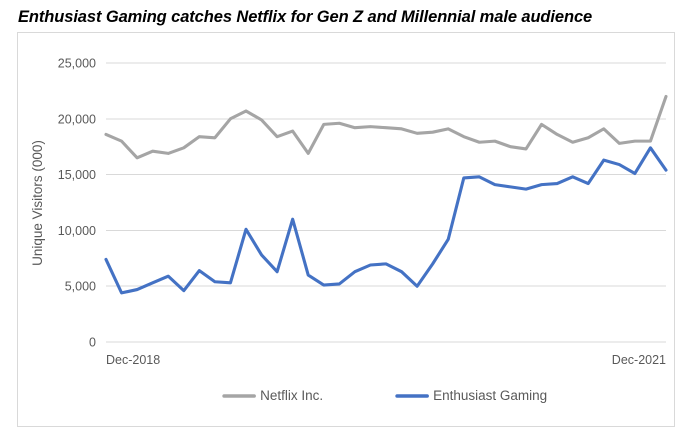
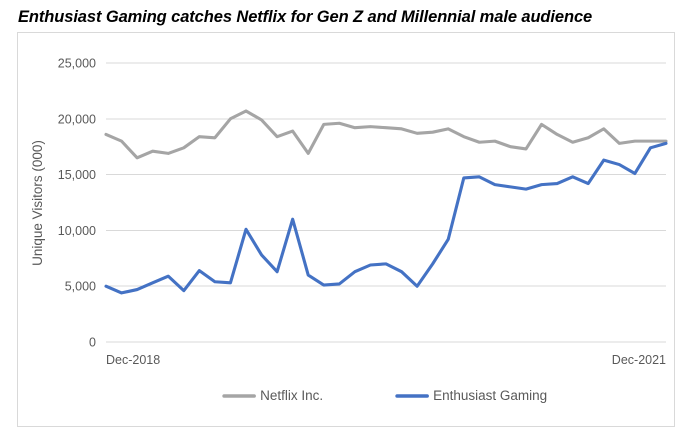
Enthusiast Gaming/Dec-2018: 7400 -> 5000
Netflix Inc./Dec-2021: 22000 -> 18000
Enthusiast Gaming/Dec-2021: 15400 -> 17800
